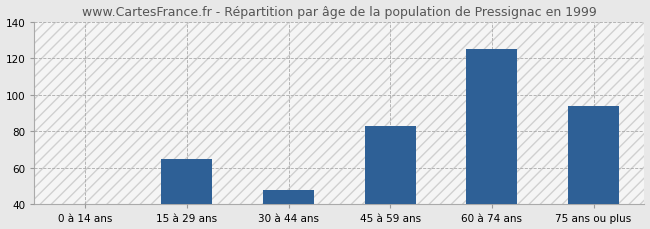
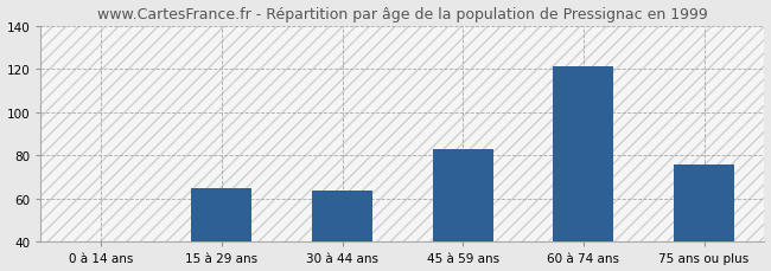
30 à 44 ans: 48 -> 64
60 à 74 ans: 125 -> 121
75 ans ou plus: 94 -> 76
